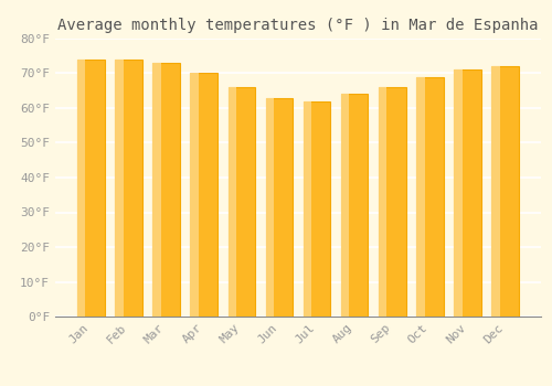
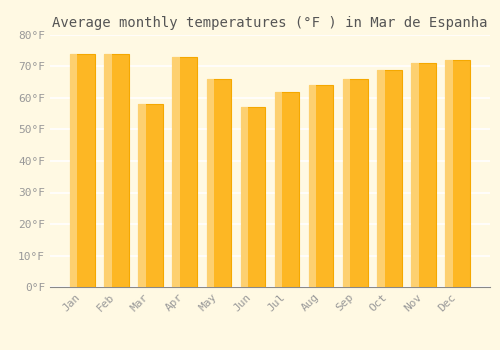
Mar: 73°F -> 58°F
Apr: 70°F -> 73°F
Jun: 63°F -> 57°F
